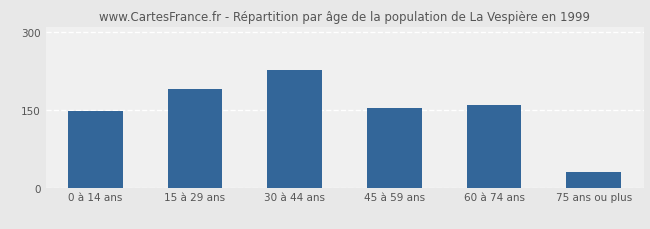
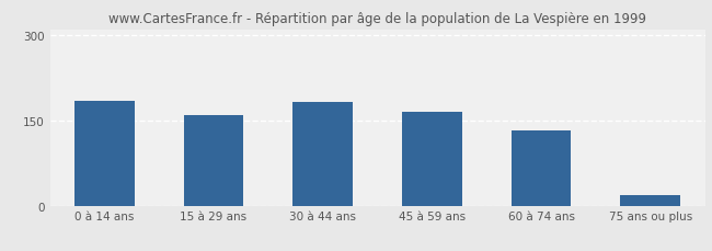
0 à 14 ans: 148 -> 185
15 à 29 ans: 190 -> 160
30 à 44 ans: 226 -> 183
45 à 59 ans: 154 -> 165
60 à 74 ans: 160 -> 133
75 ans ou plus: 30 -> 18
